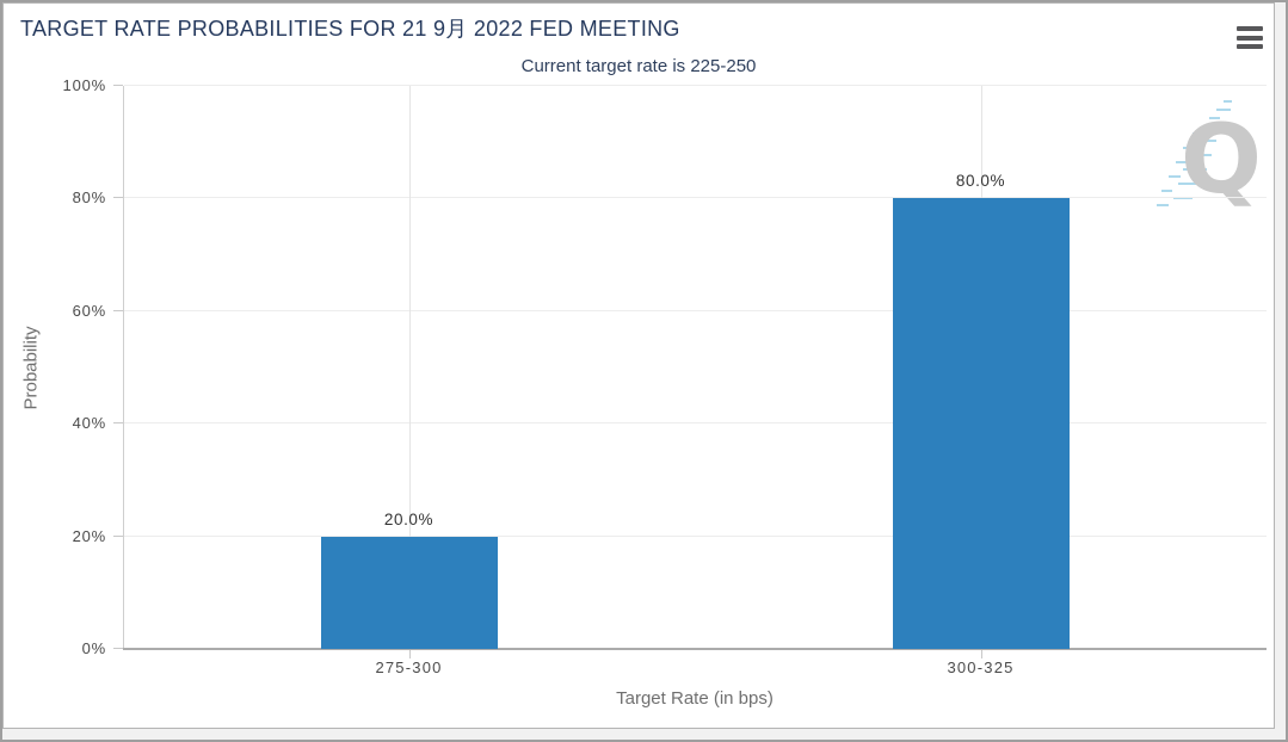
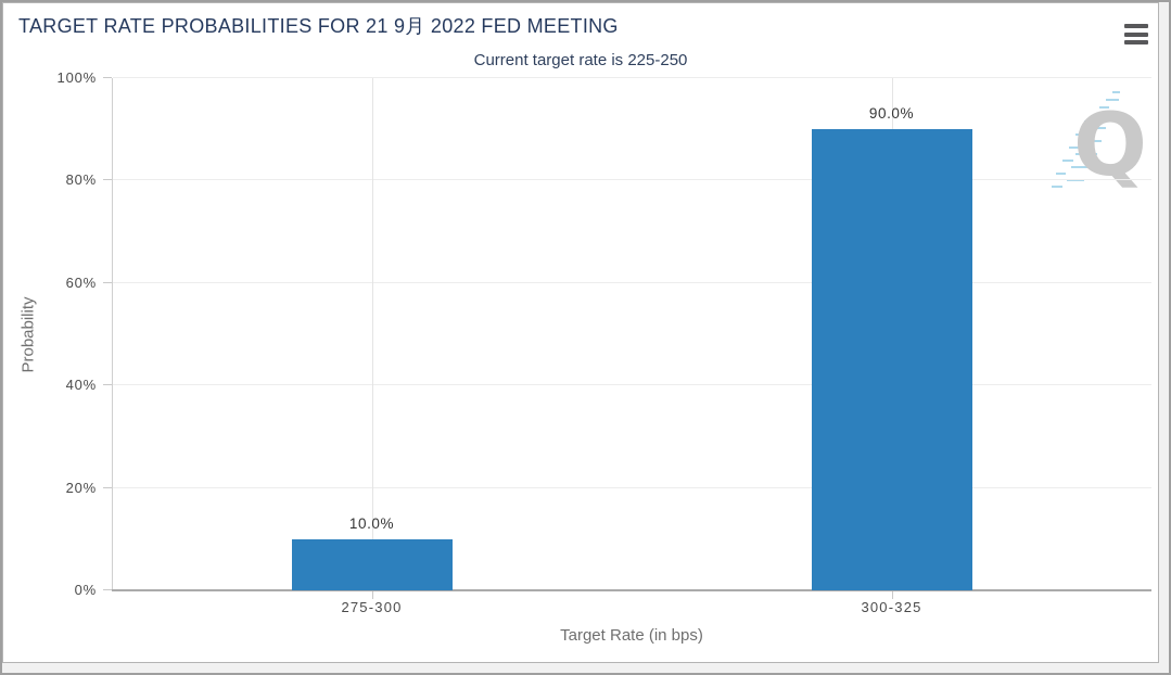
275-300: 20.0% -> 10.0%
300-325: 80.0% -> 90.0%
